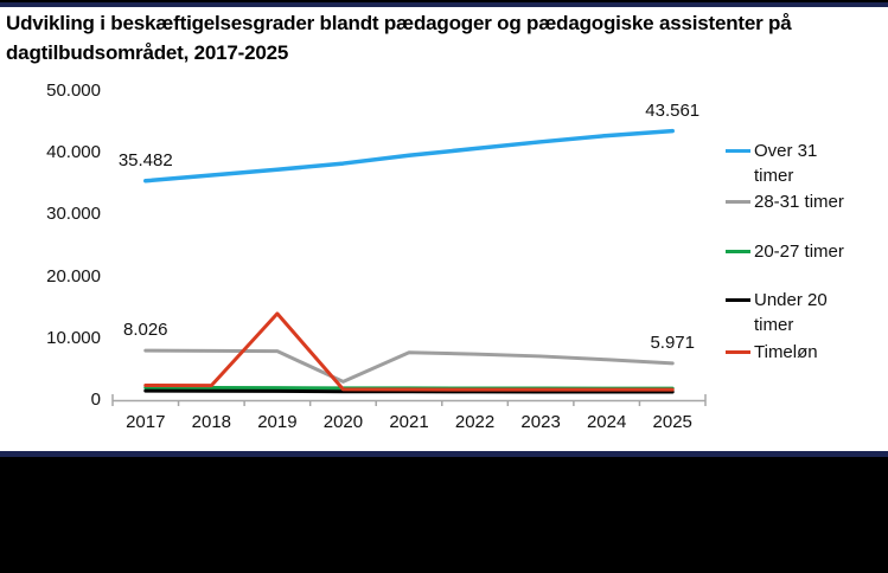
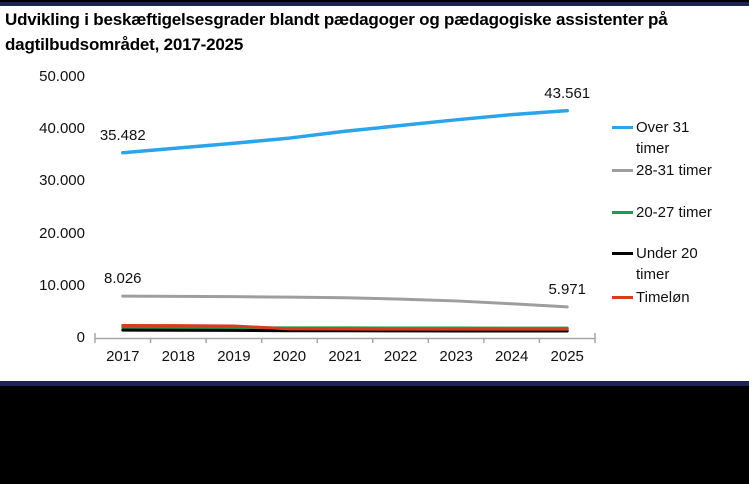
Timeløn/2019: 14000 -> 2000
28-31 timer/2020: 3000 -> 8000
